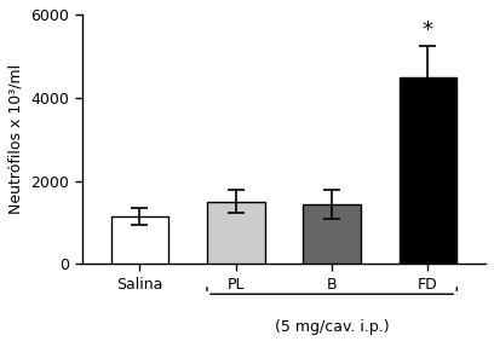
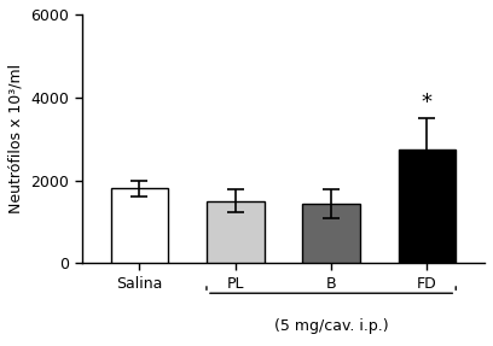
Salina: 1150 -> 1800
FD: 4500 -> 2750
